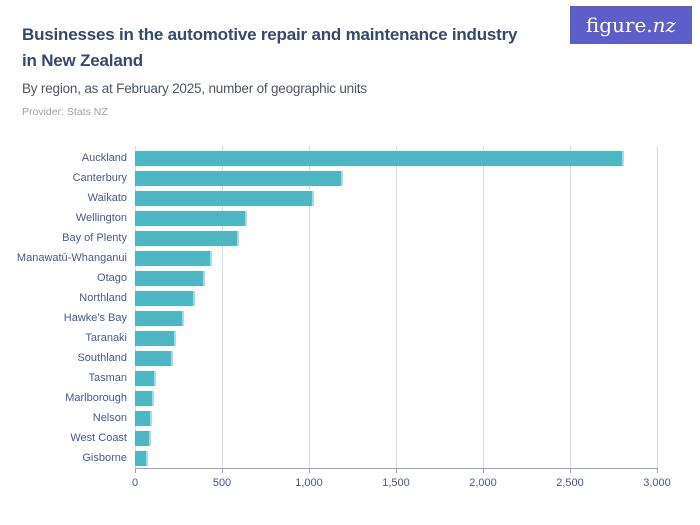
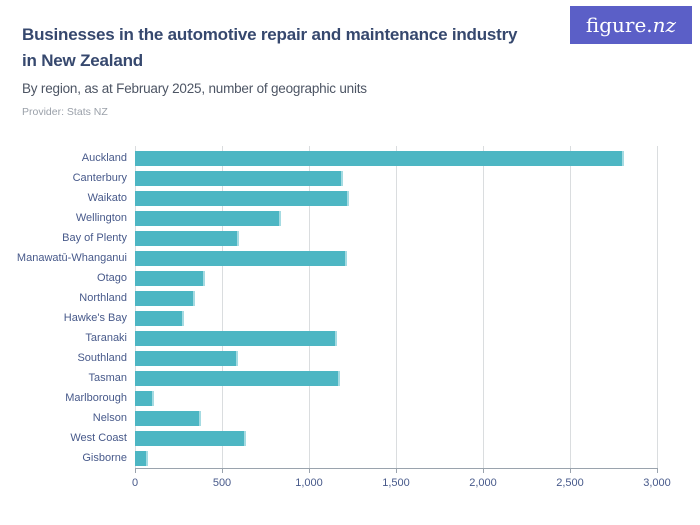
Waikato: 1030 -> 1230
Wellington: 640 -> 840
Manawatū-Whanganui: 440 -> 1220
Taranaki: 240 -> 1160
Southland: 220 -> 590
Tasman: 120 -> 1180
Nelson: 100 -> 380
West Coast: 90 -> 640
